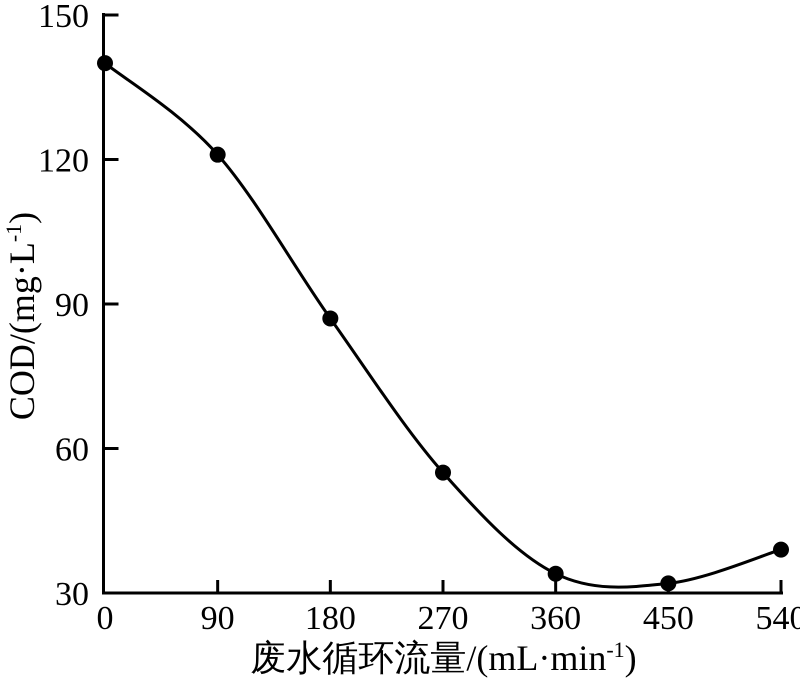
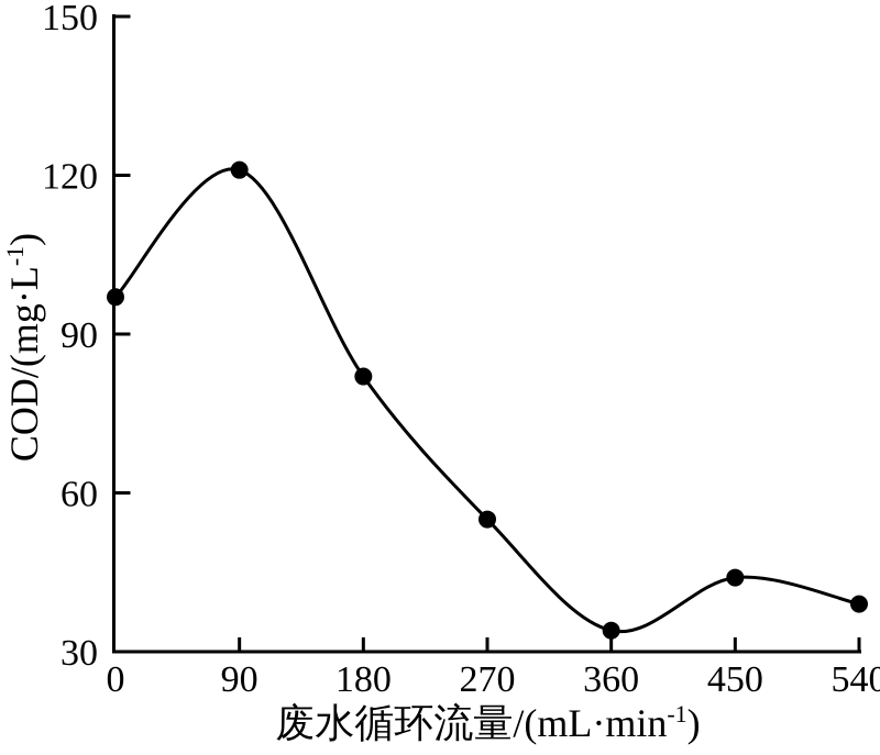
0: 140 -> 97
180: 87 -> 82
450: 32 -> 44
